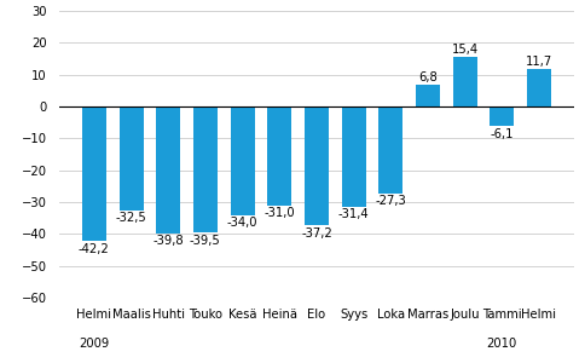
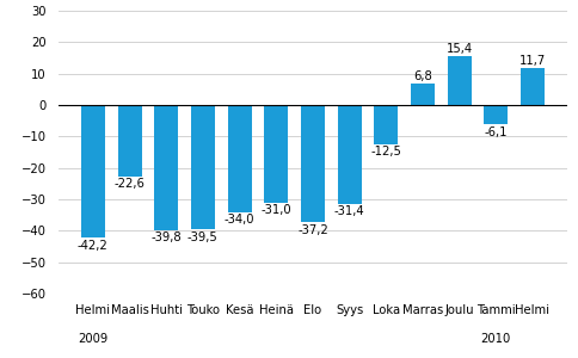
Maalis: -32,5 -> -22,6
Loka: -27,3 -> -12,5
